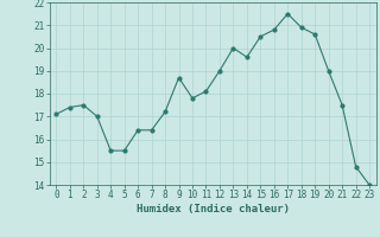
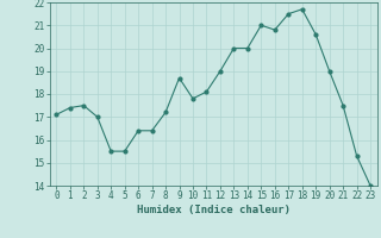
14: 19.6 -> 20.0
15: 20.5 -> 21.0
18: 20.9 -> 21.7
22: 14.8 -> 15.3
